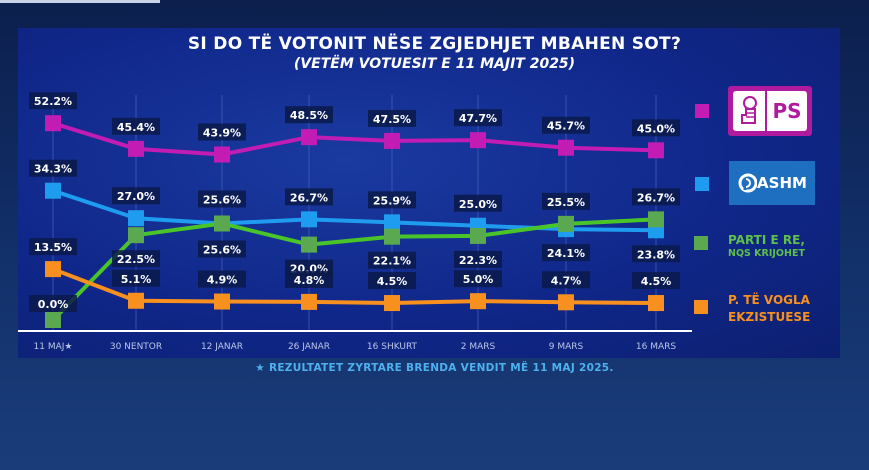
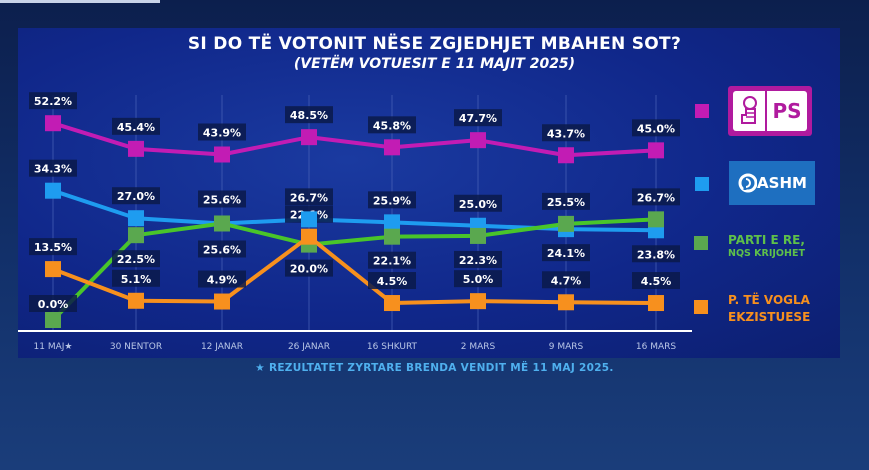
P. TË VOGLA EKZISTUESE/26 JANAR: 4.8% -> 22.1%
PS/16 SHKURT: 47.5% -> 45.8%
PS/9 MARS: 45.7% -> 43.7%
